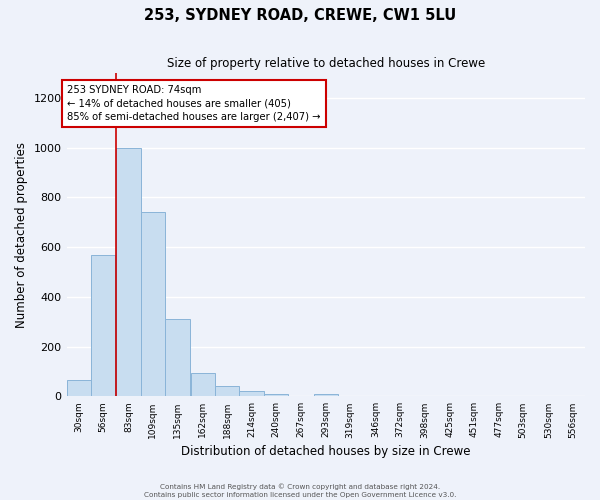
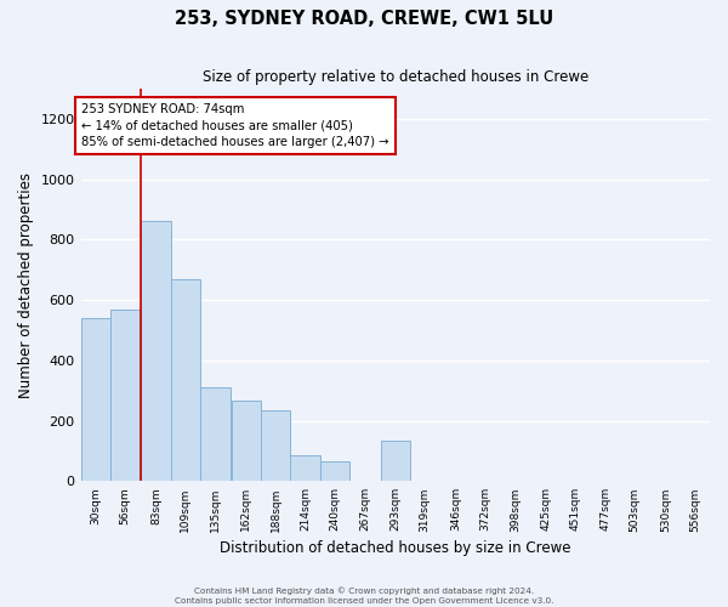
30sqm: 65 -> 540
83sqm: 1000 -> 860
109sqm: 740 -> 670
162sqm: 95 -> 265
188sqm: 40 -> 235
214sqm: 20 -> 85
240sqm: 10 -> 65
293sqm: 10 -> 135
